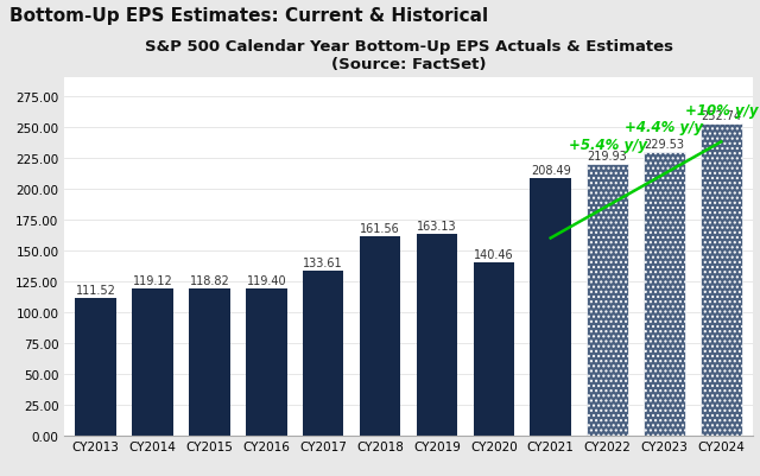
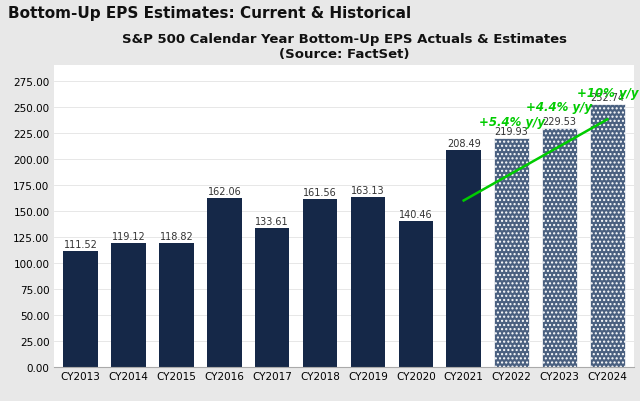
CY2016: 119.40 -> 162.06
